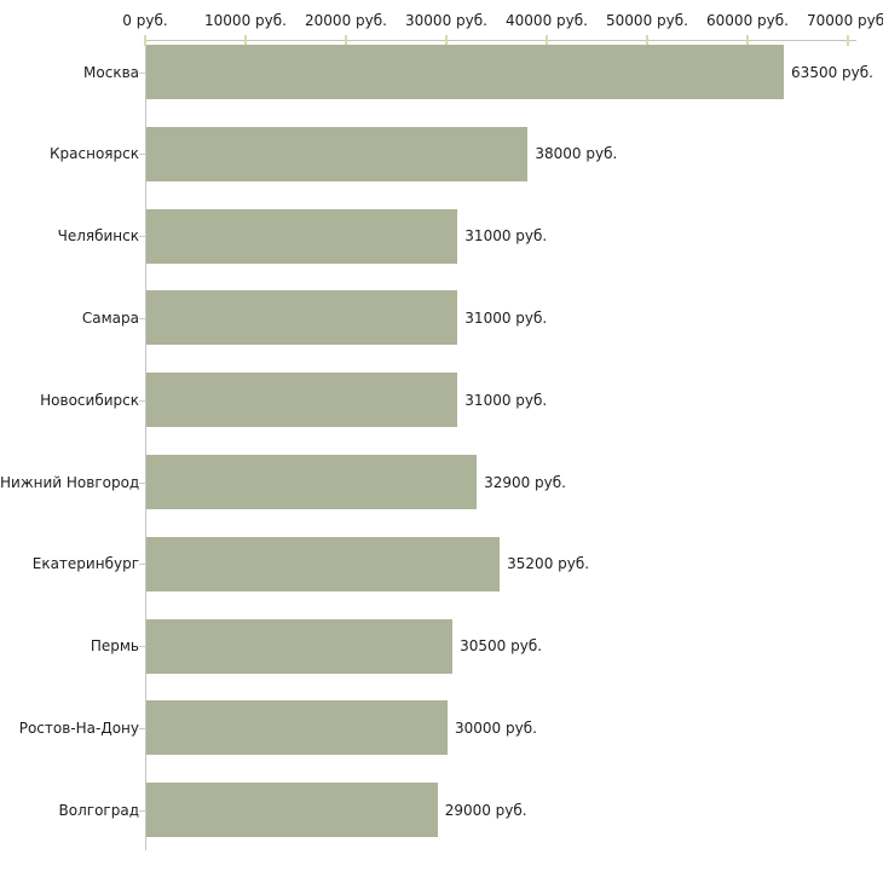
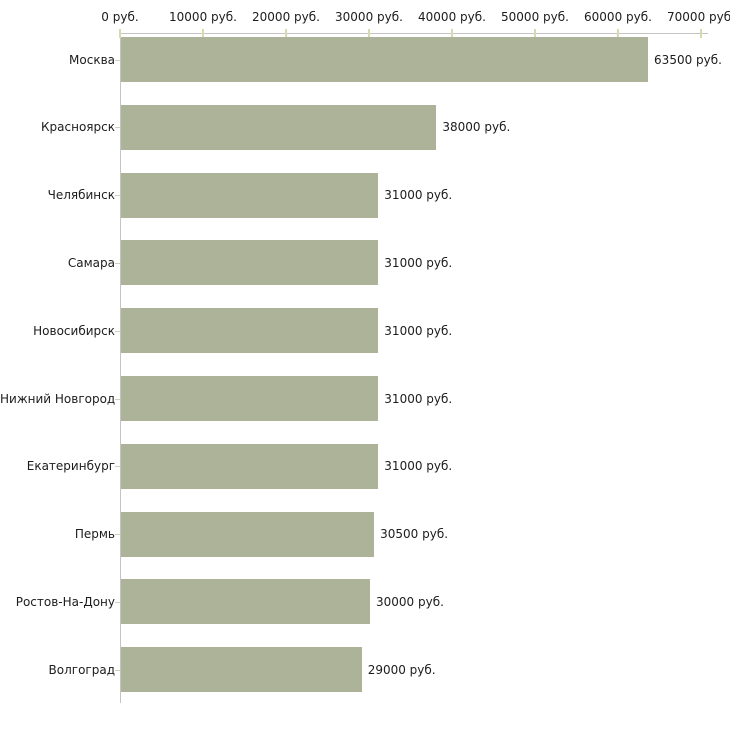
Нижний Новгород: 32900 -> 31000
Екатеринбург: 35200 -> 31000
